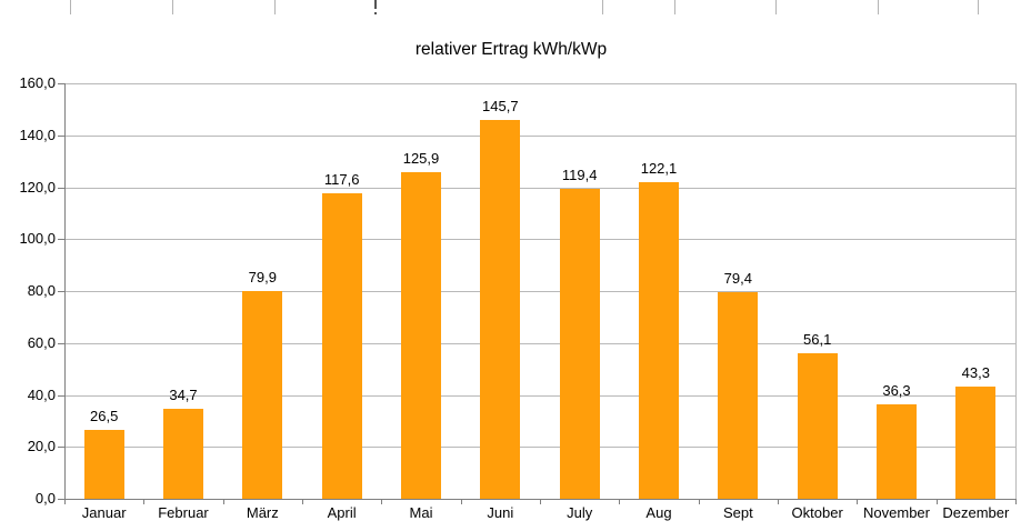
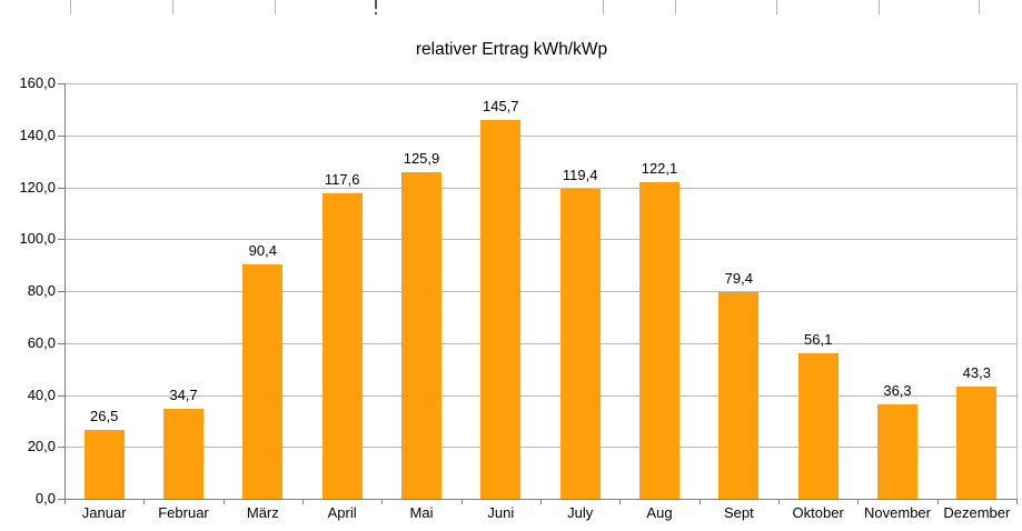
März: 79,9 -> 90,4
